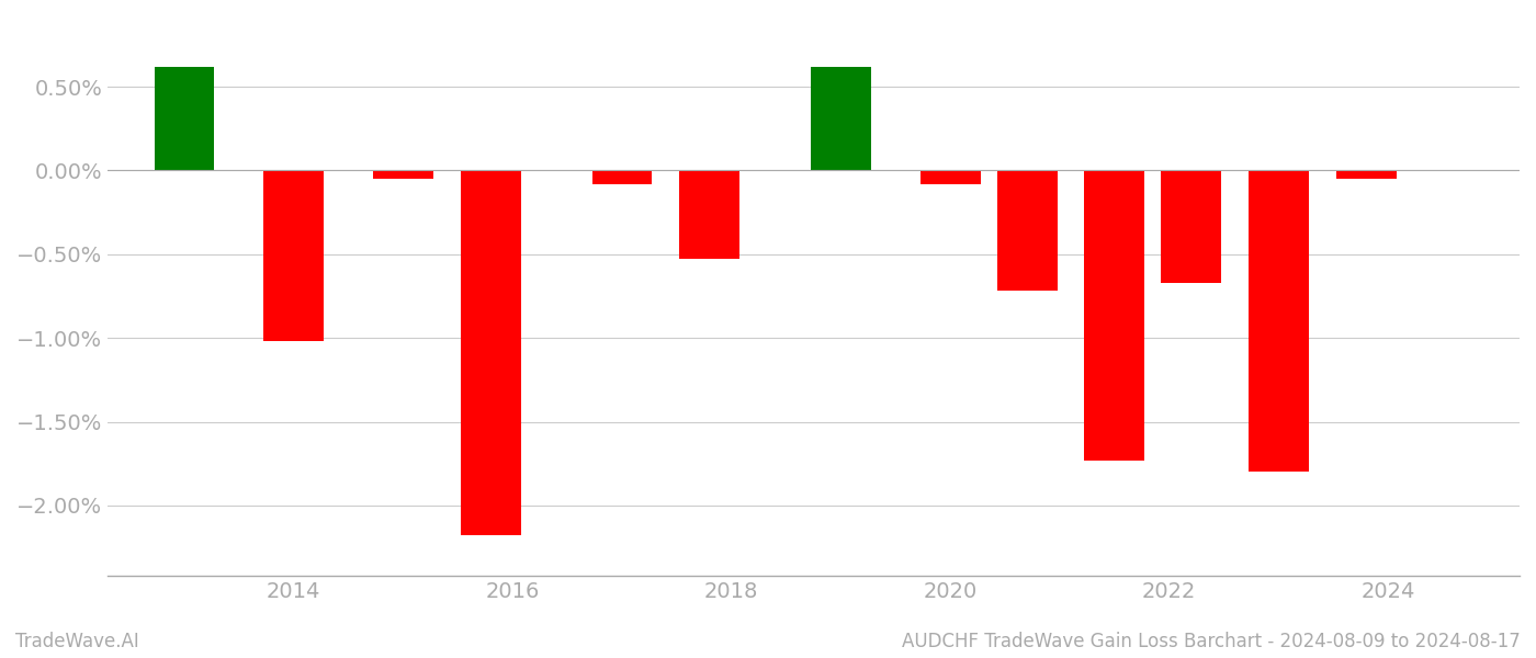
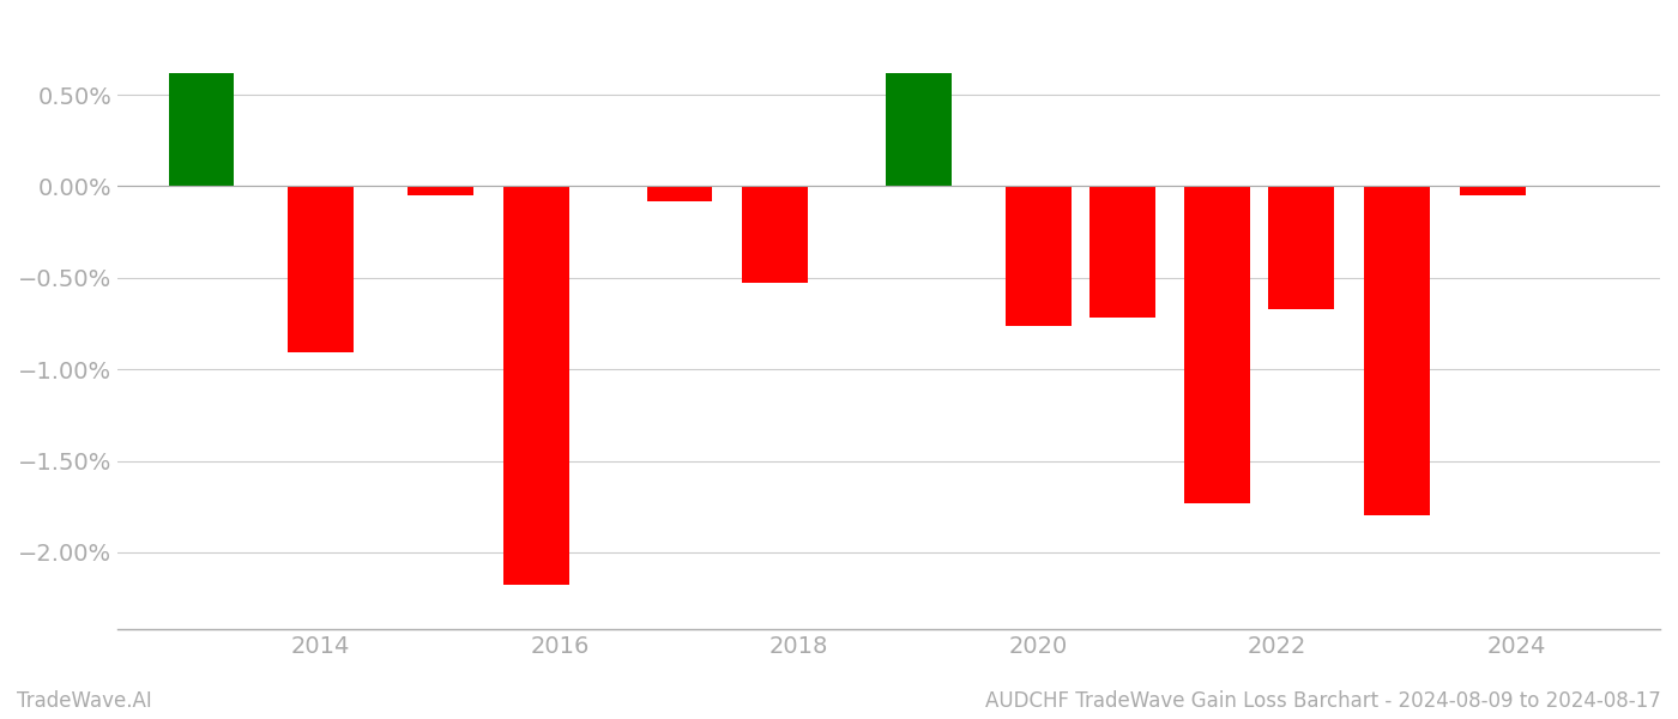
2014: -1.02% -> -0.91%
2020: -0.08% -> -0.76%
